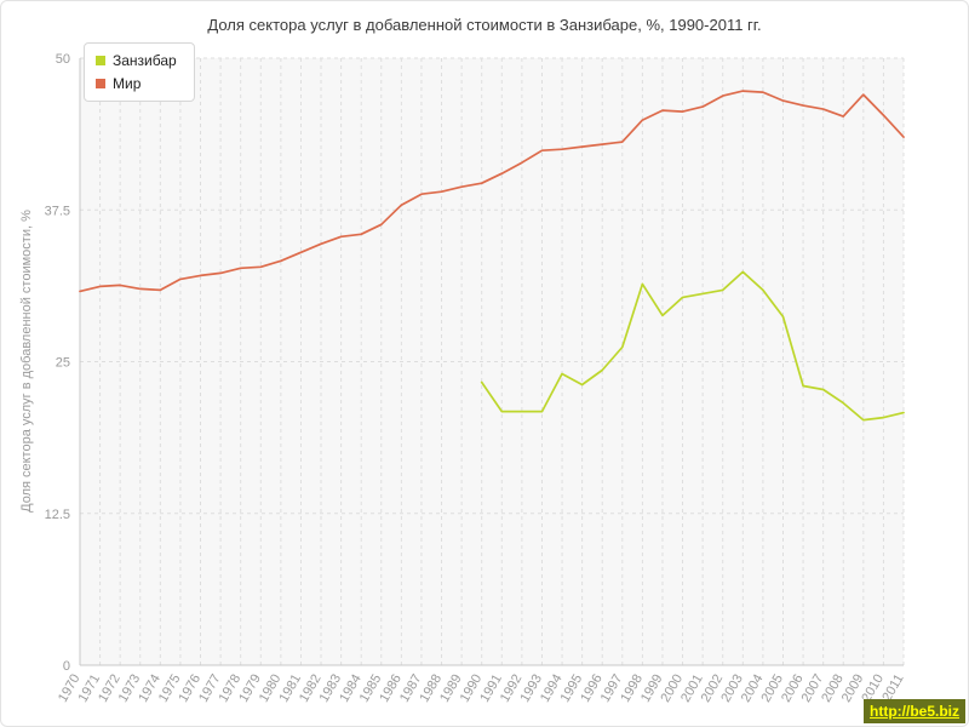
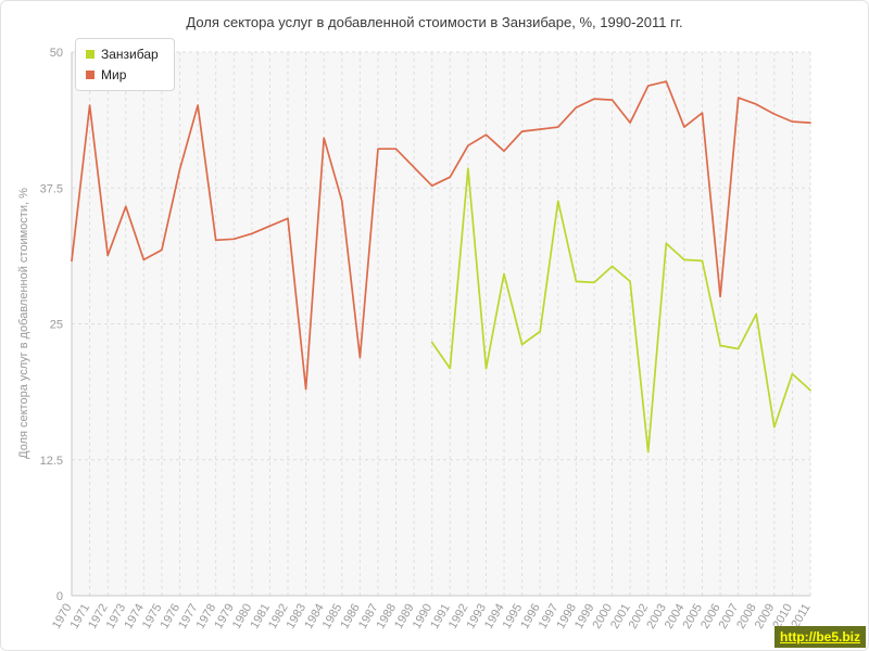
Мир/1971: 31.2 -> 45.1
Мир/1973: 31.0 -> 35.8
Мир/1976: 32.1 -> 39.2
Мир/1977: 32.3 -> 45.1
Мир/1983: 35.3 -> 19.0
Мир/1984: 35.5 -> 42.1
Мир/1986: 37.9 -> 21.9
Мир/1987: 38.8 -> 41.1
Мир/1988: 39.0 -> 41.1
Мир/1990: 39.7 -> 37.7
Мир/1991: 40.5 -> 38.5
Занзибар/1992: 20.9 -> 39.3
Занзибар/1994: 24.0 -> 29.6
Мир/1994: 42.5 -> 40.9
Занзибар/1997: 26.2 -> 36.3
Занзибар/1998: 31.4 -> 28.9
Занзибар/2001: 30.6 -> 28.9
Мир/2001: 46.0 -> 43.5
Занзибар/2002: 30.9 -> 13.2
Мир/2004: 47.2 -> 43.1
Занзибар/2005: 28.7 -> 30.8
Мир/2005: 46.5 -> 44.4
Мир/2006: 46.1 -> 27.5
Занзибар/2008: 21.6 -> 25.9
Занзибар/2009: 20.2 -> 15.5
Мир/2009: 47.0 -> 44.3
Мир/2010: 45.3 -> 43.6
Занзибар/2011: 20.8 -> 18.9
